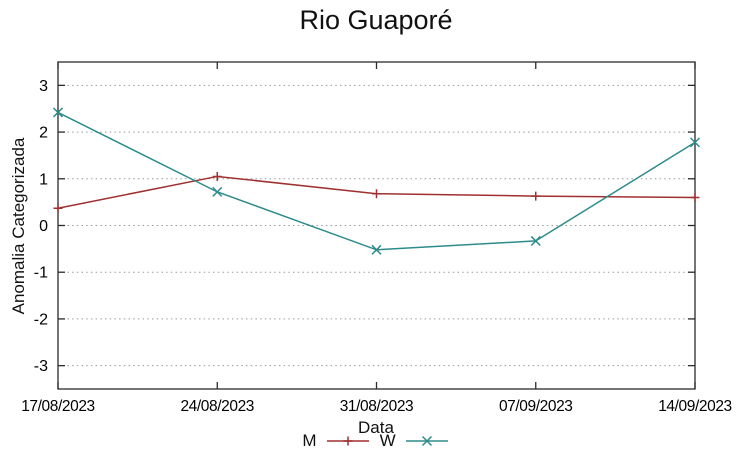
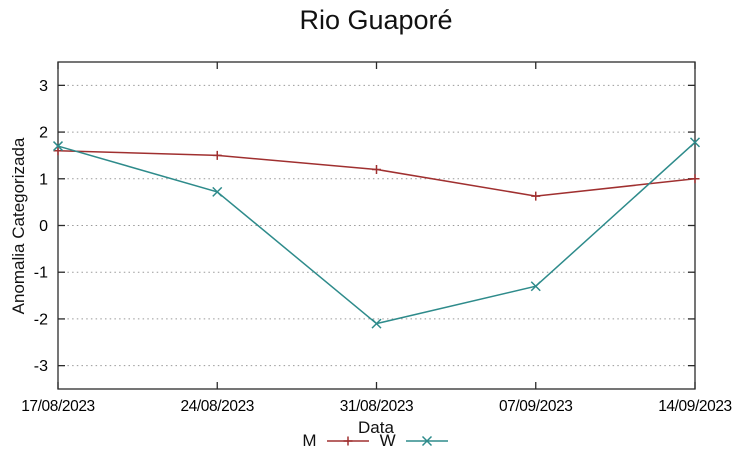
M/17/08/2023: 0.4 -> 1.6
W/17/08/2023: 2.4 -> 1.7
M/24/08/2023: 1.1 -> 1.5
M/31/08/2023: 0.7 -> 1.2
W/31/08/2023: -0.5 -> -2.1
W/07/09/2023: -0.3 -> -1.3
M/14/09/2023: 0.6 -> 1.0
